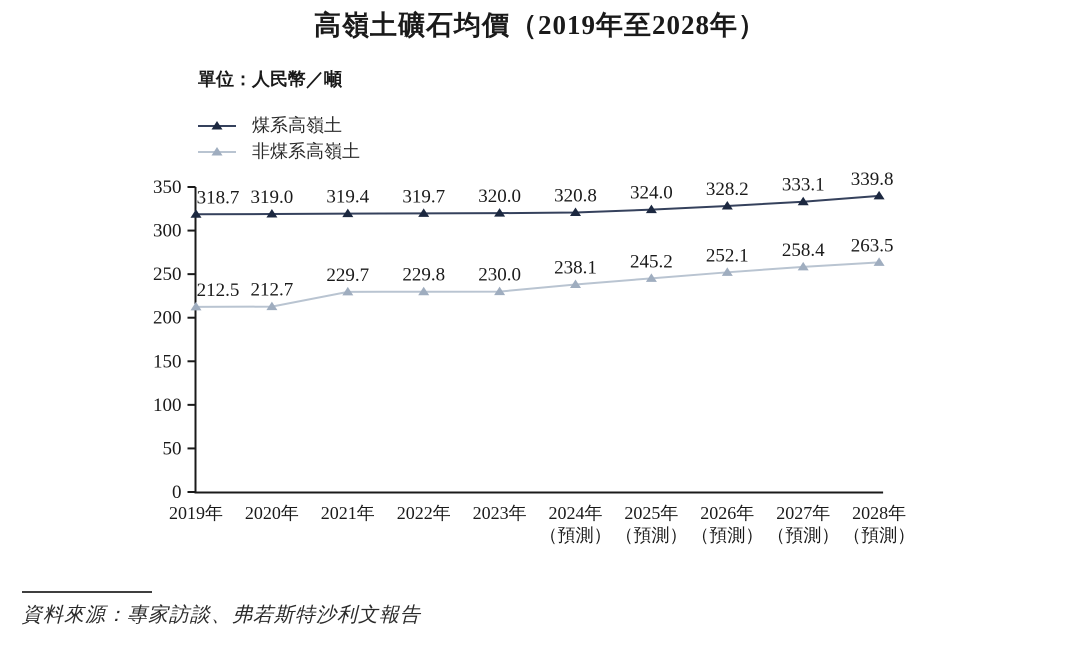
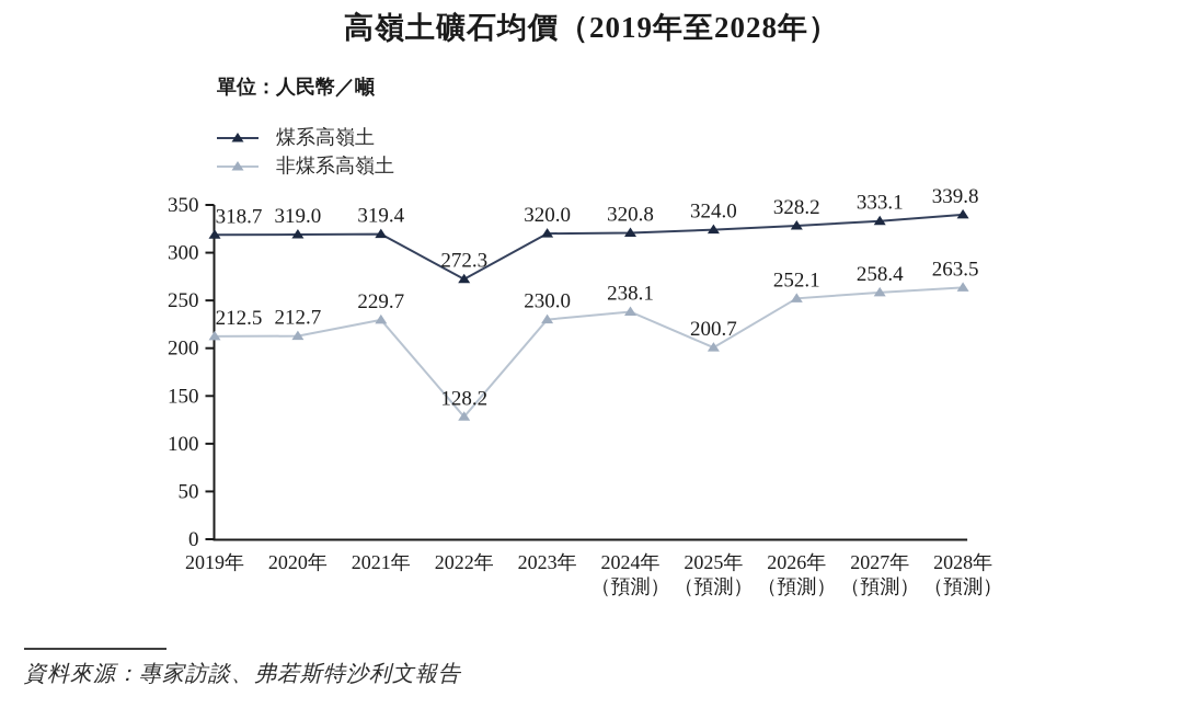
煤系高嶺土/2022年: 319.7 -> 272.3
非煤系高嶺土/2022年: 229.8 -> 128.2
非煤系高嶺土/2025年: 245.2 -> 200.7
